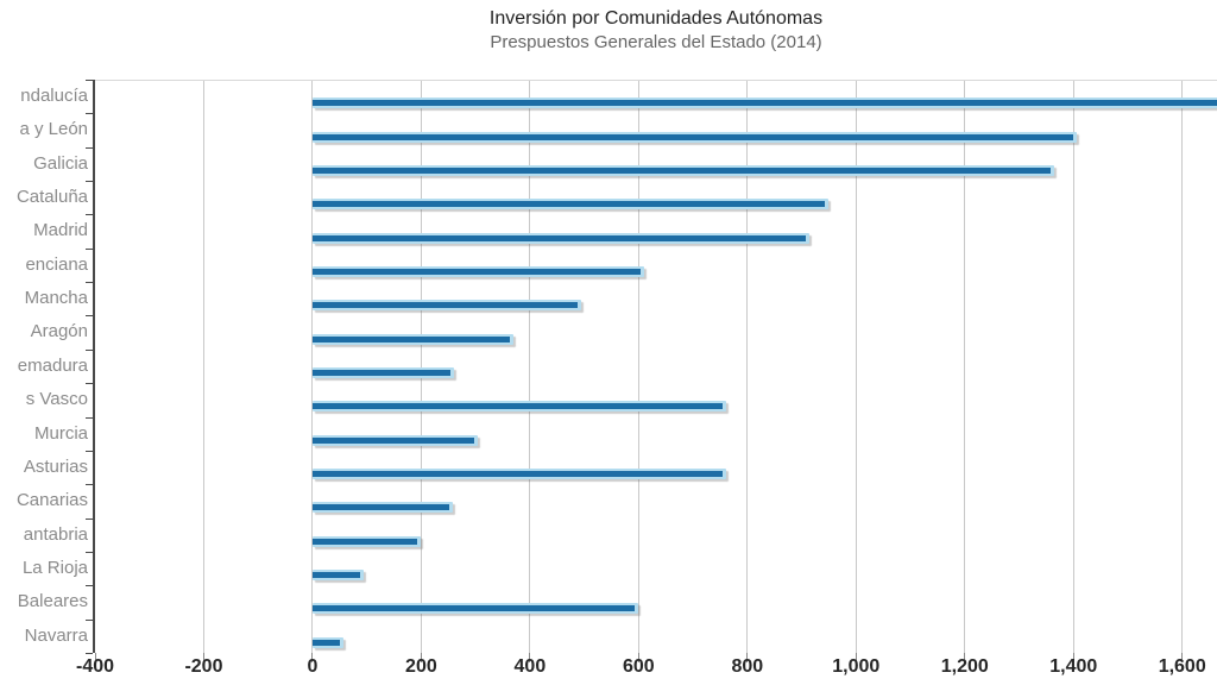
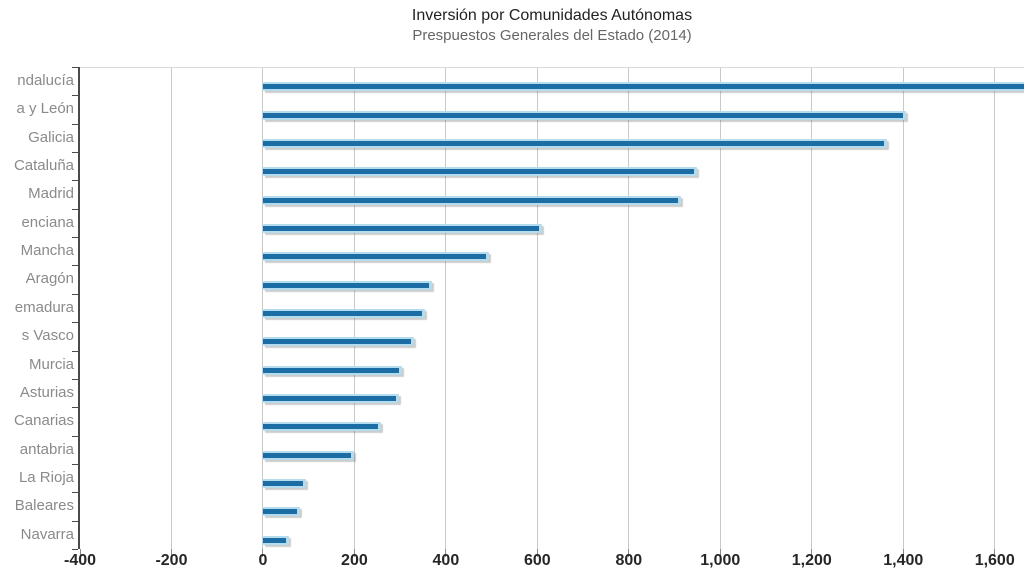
emadura: 260 -> 360
s Vasco: 760 -> 330
Asturias: 760 -> 300
Baleares: 600 -> 80
